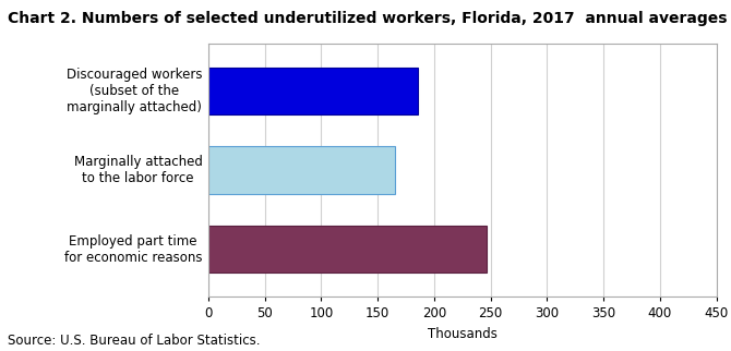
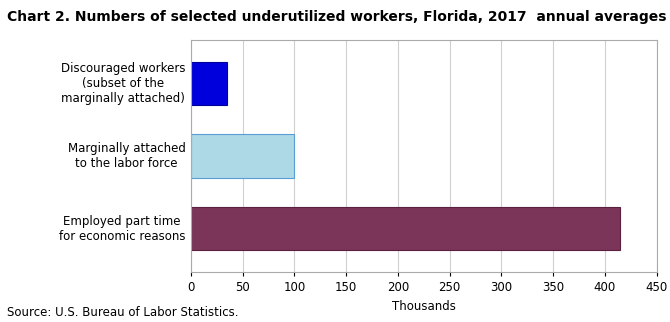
Discouraged workers (subset of the marginally attached): 186 -> 35
Marginally attached to the labor force: 165 -> 100
Employed part time for economic reasons: 246 -> 415
